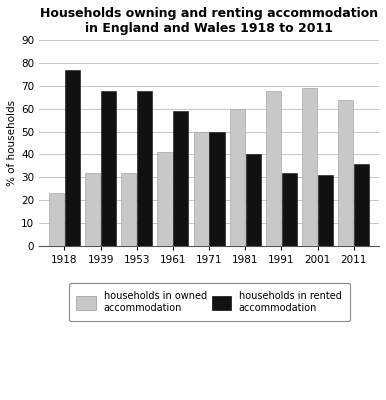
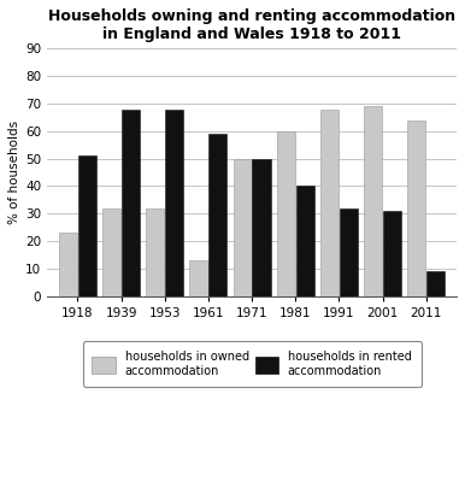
households in rented accommodation/1918: 77 -> 51
households in owned accommodation/1961: 41 -> 13
households in rented accommodation/2011: 36 -> 9
